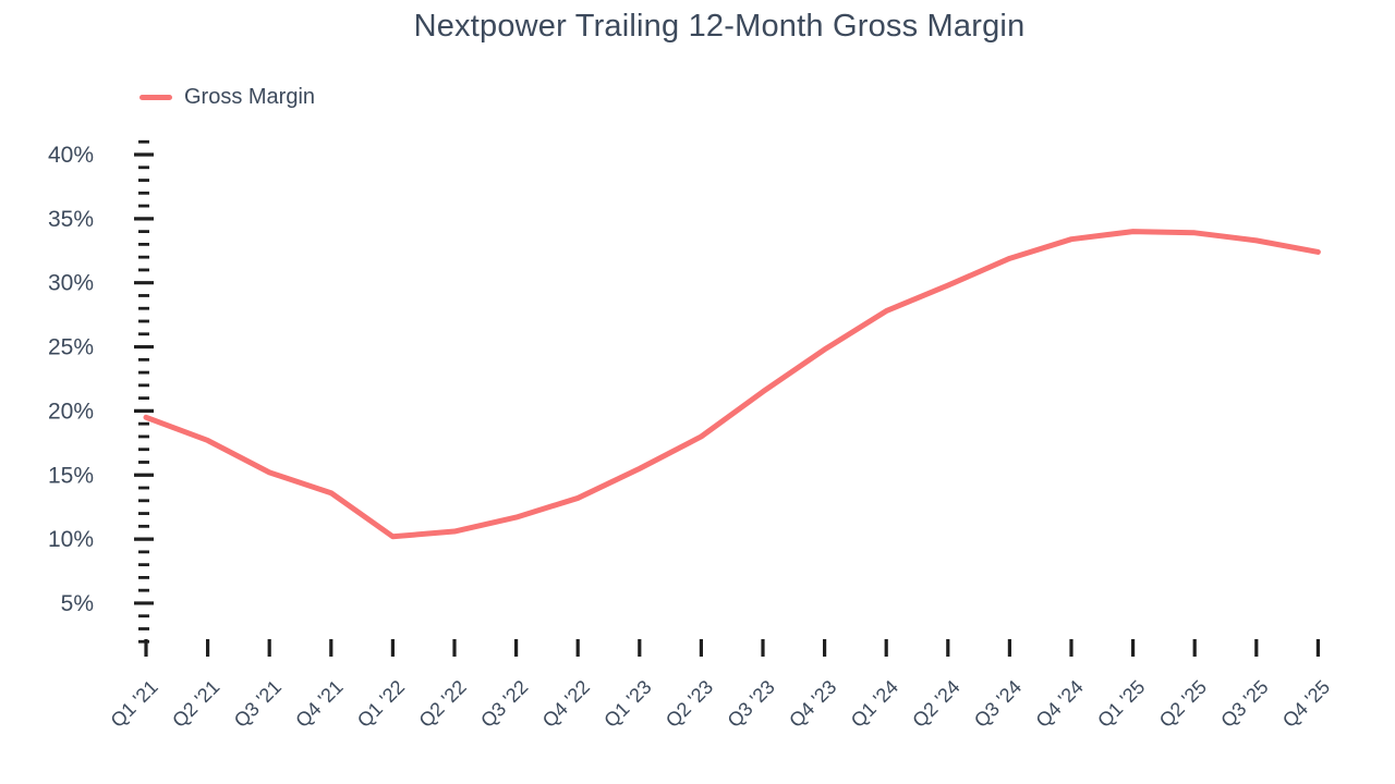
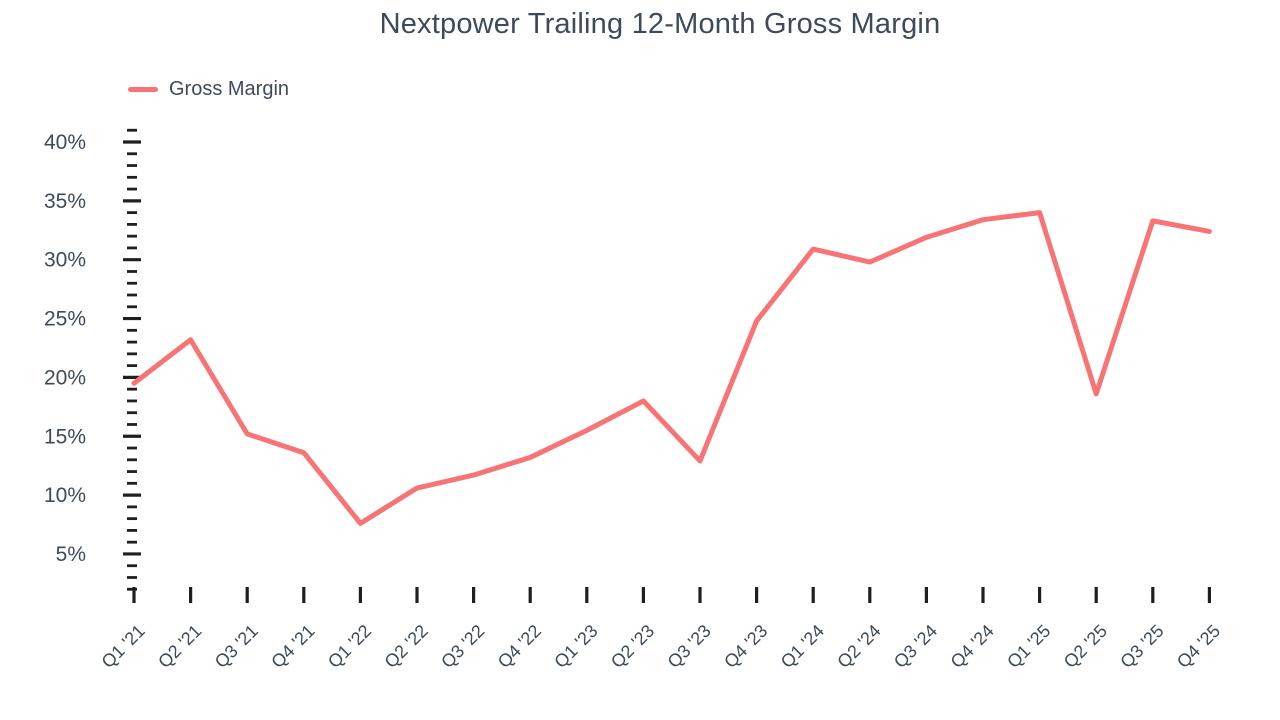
Q2 '21: 17.7% -> 23.2%
Q1 '22: 10.2% -> 7.6%
Q3 '23: 21.5% -> 12.9%
Q1 '24: 27.8% -> 30.9%
Q2 '25: 33.9% -> 18.6%
